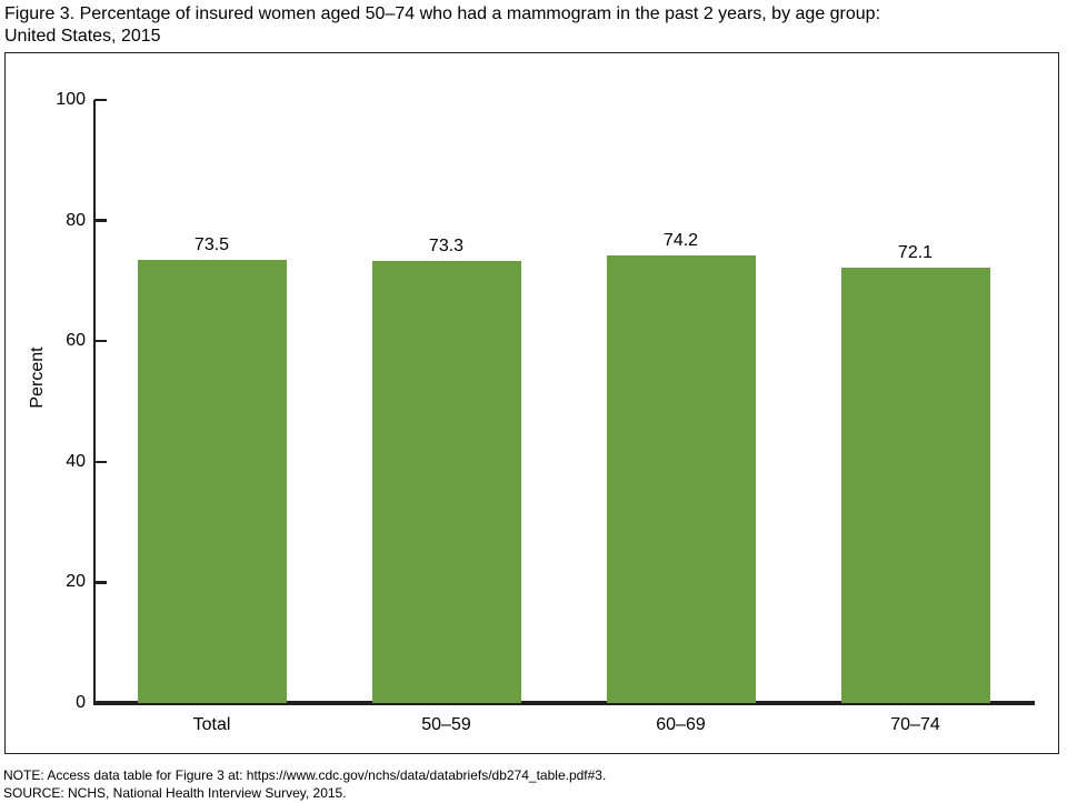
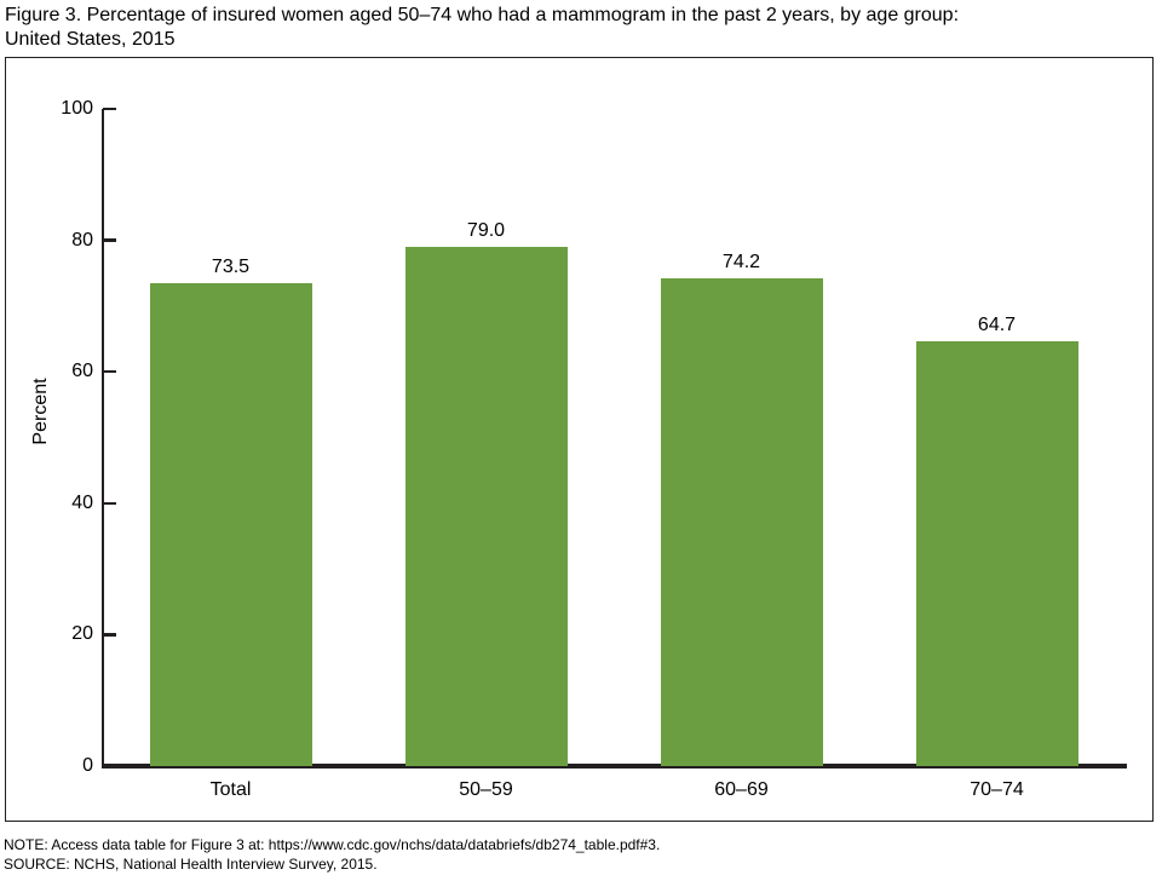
50–59: 73.3 -> 79.0
70–74: 72.1 -> 64.7
